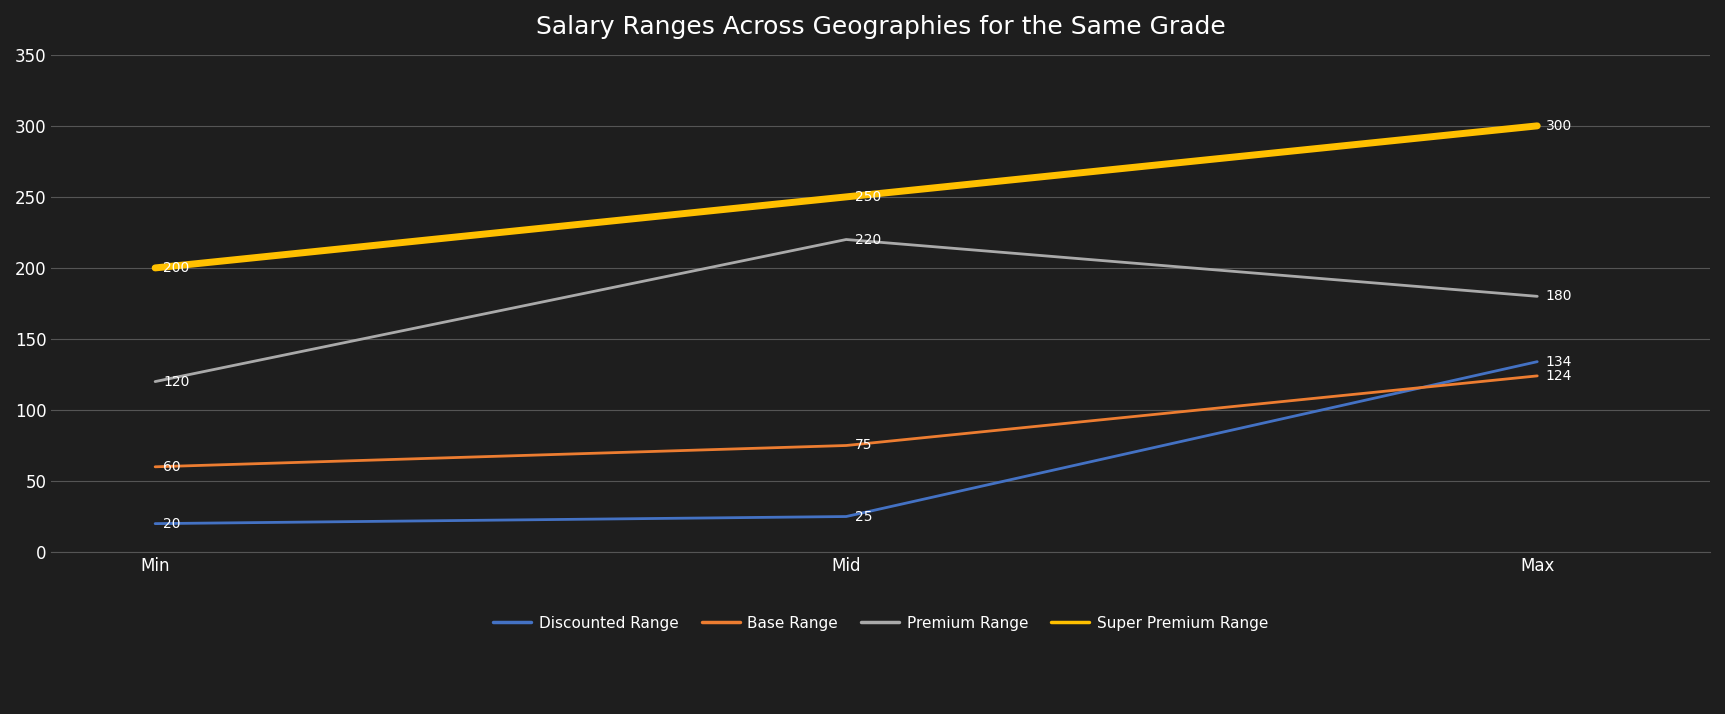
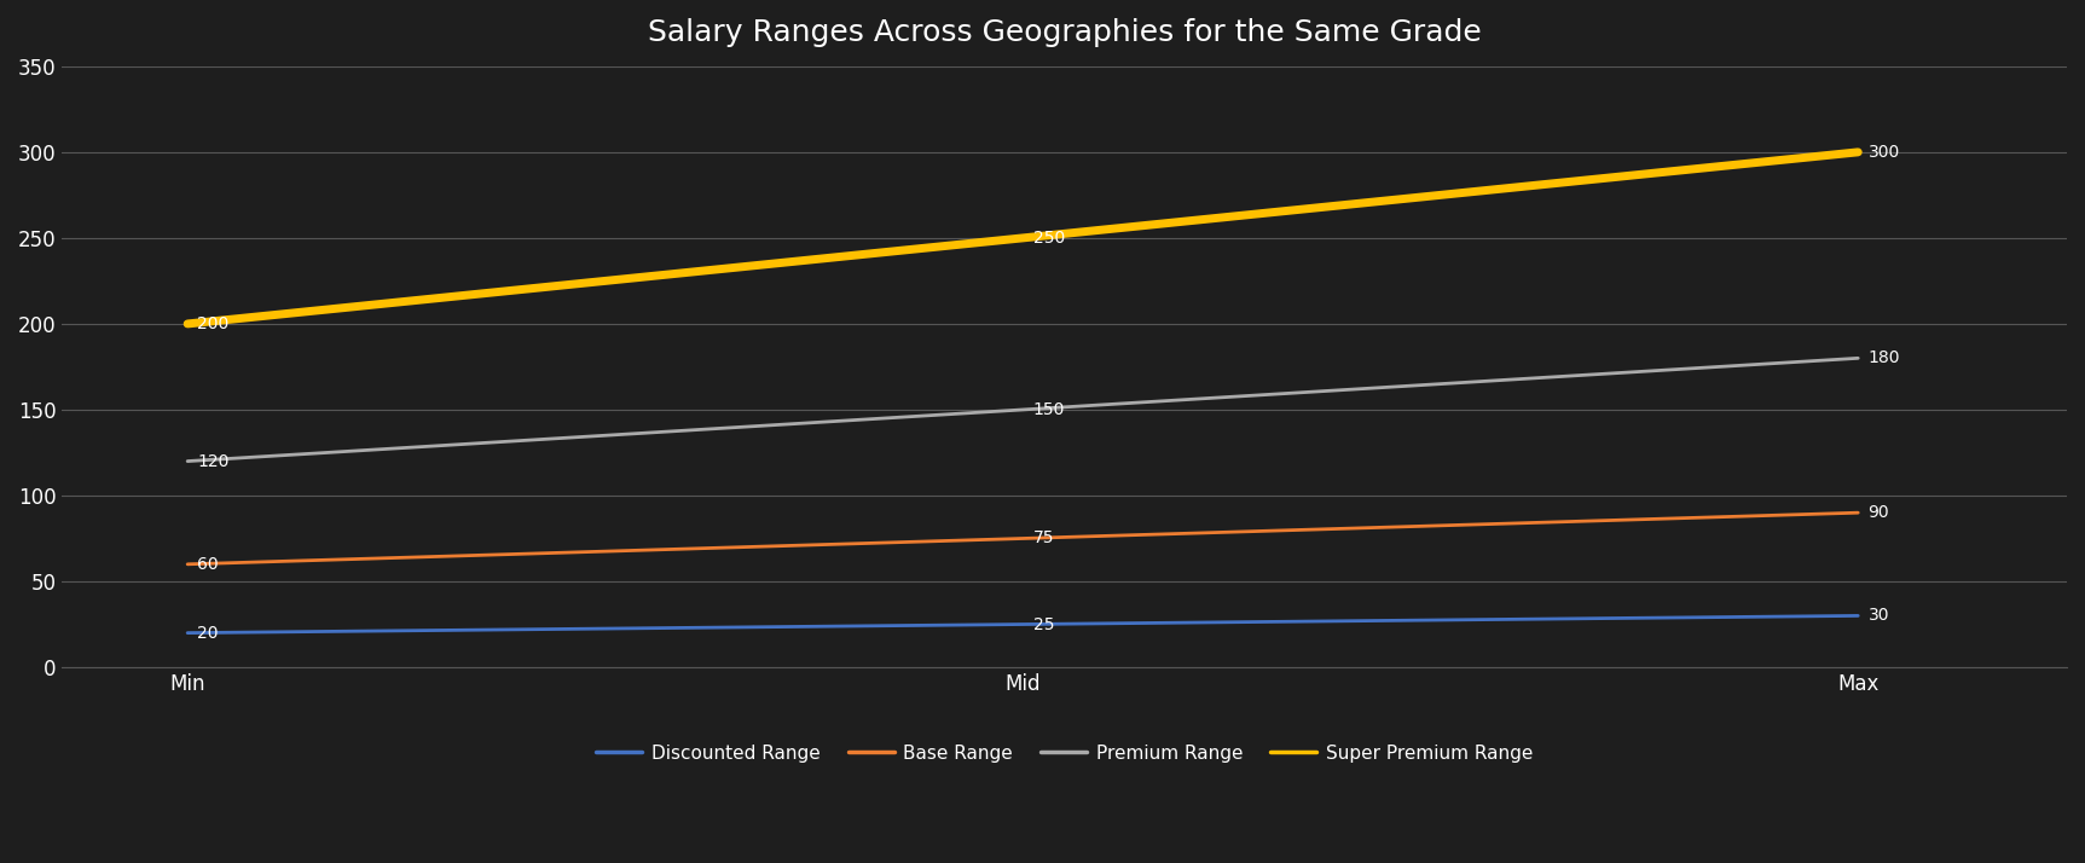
Premium Range/Mid: 220 -> 150
Discounted Range/Max: 134 -> 30
Base Range/Max: 124 -> 90
